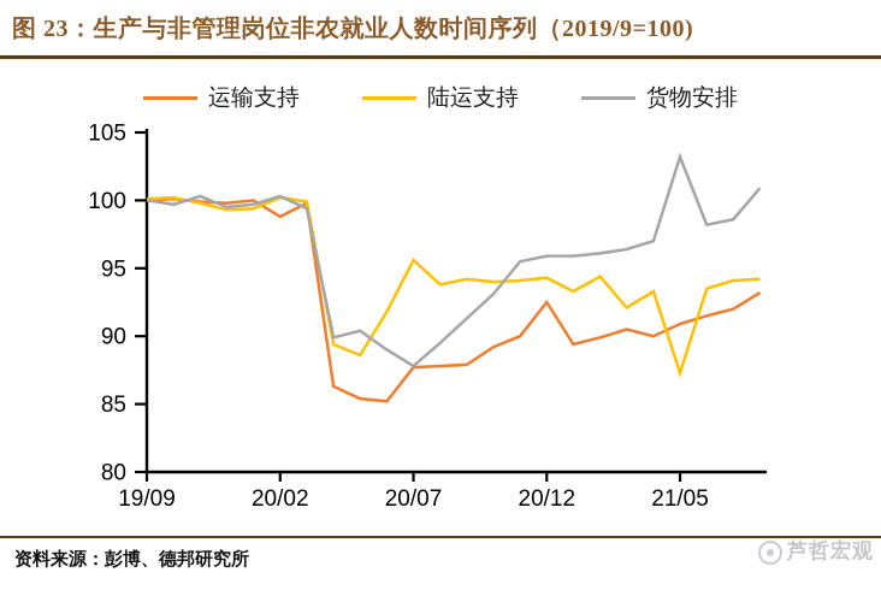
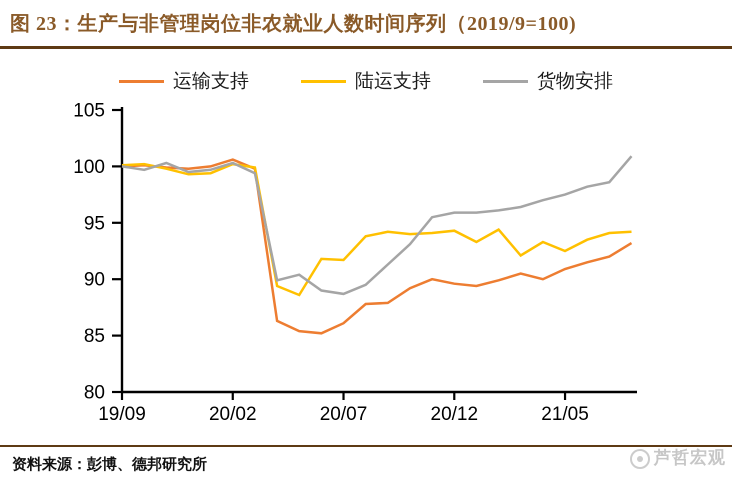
运输支持/20/02: 98.8 -> 100.6
运输支持/20/07: 87.7 -> 86.1
陆运支持/20/07: 95.6 -> 91.7
货物安排/20/07: 87.8 -> 88.7
运输支持/20/12: 92.5 -> 89.6
陆运支持/21/05: 87.3 -> 92.5
货物安排/21/05: 103.2 -> 97.5
